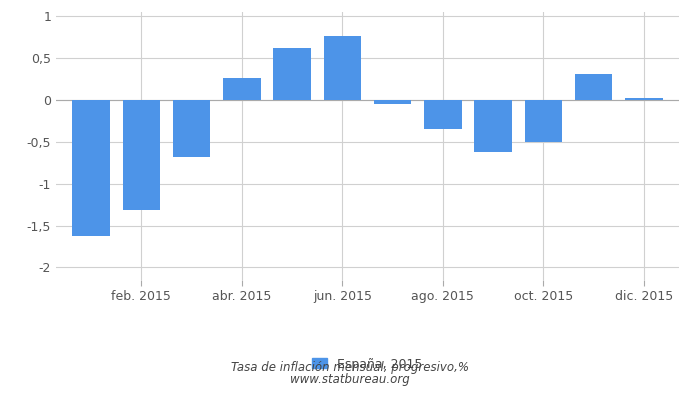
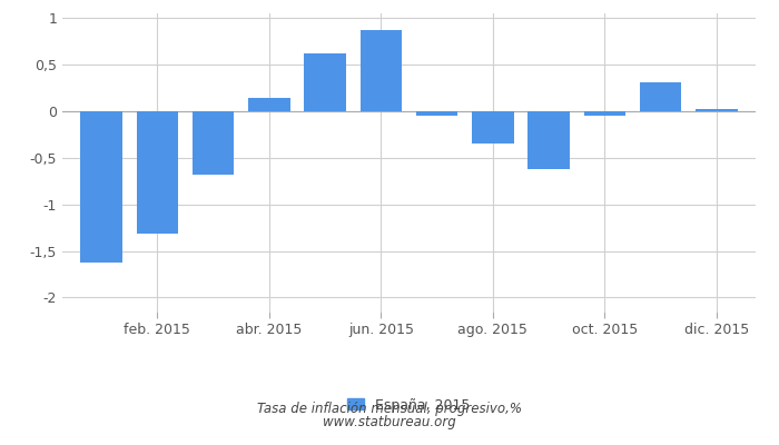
abr. 2015: 0,26 -> 0,14
jun. 2015: 0,76 -> 0,87
oct. 2015: -0,50 -> -0,05
